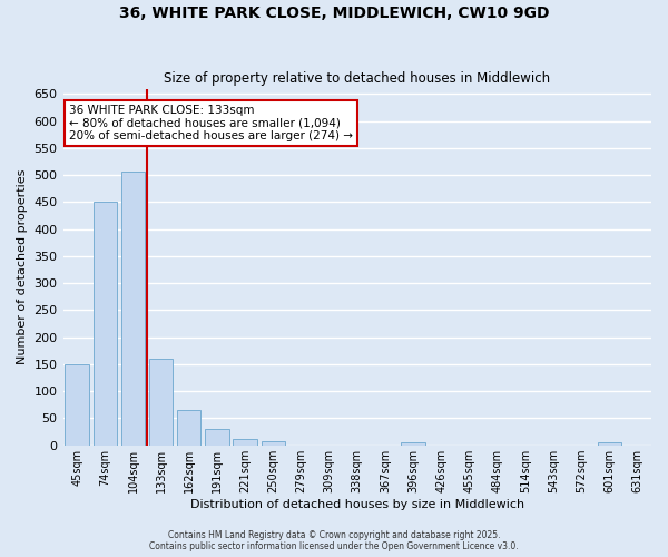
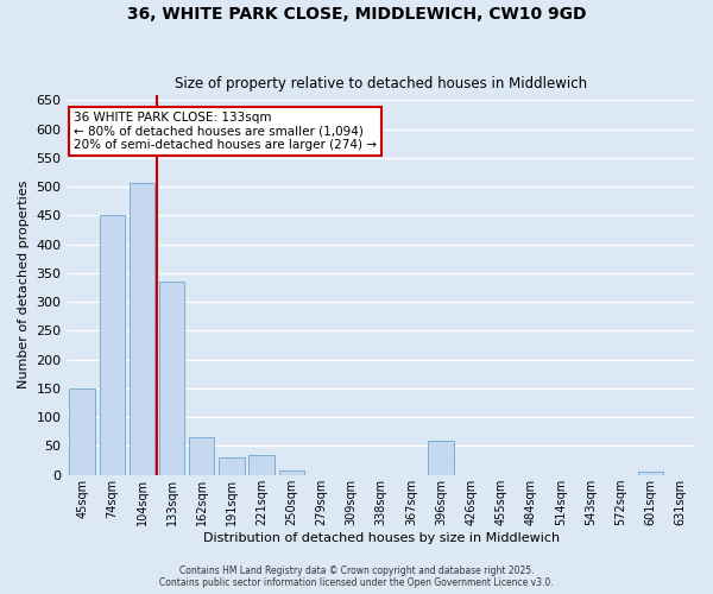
133sqm: 160 -> 335
221sqm: 12 -> 35
396sqm: 5 -> 60
